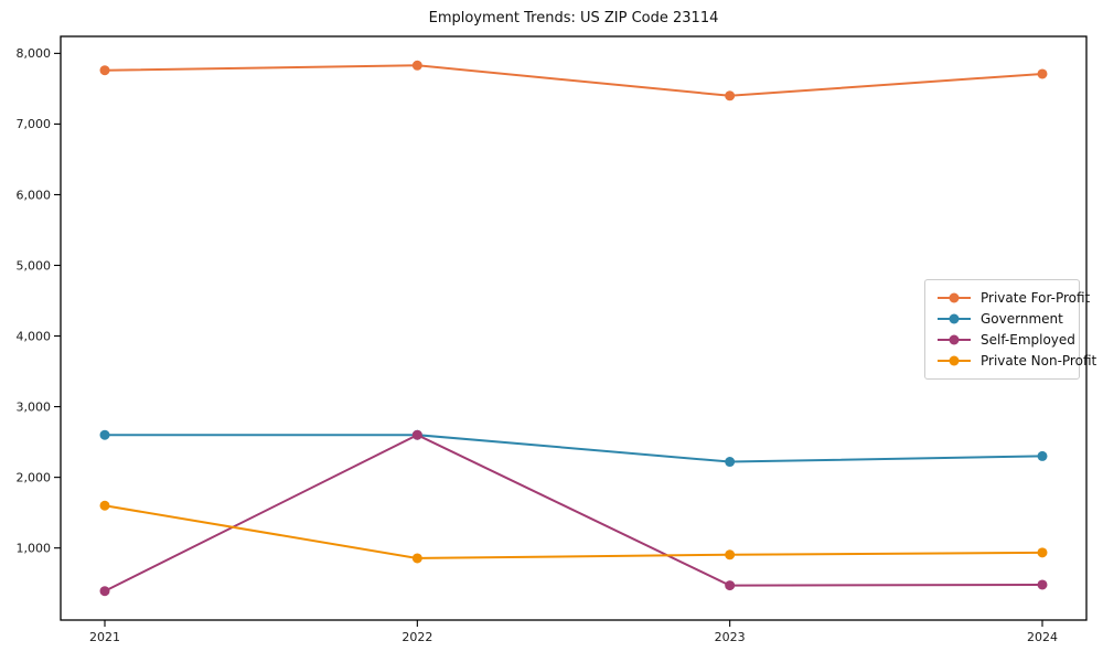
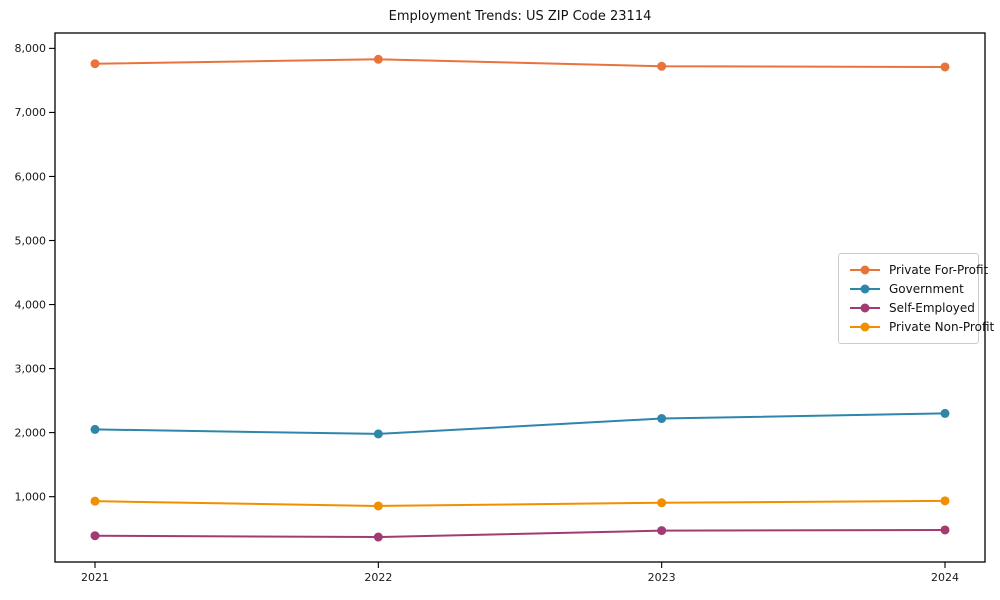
Government/2021: 2600 -> 2000
Private Non-Profit/2021: 1600 -> 900
Government/2022: 2600 -> 2000
Self-Employed/2022: 2600 -> 400
Private For-Profit/2023: 7400 -> 7700
